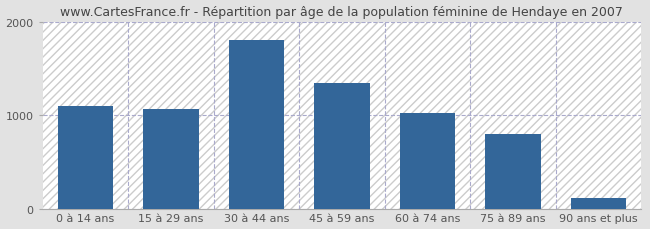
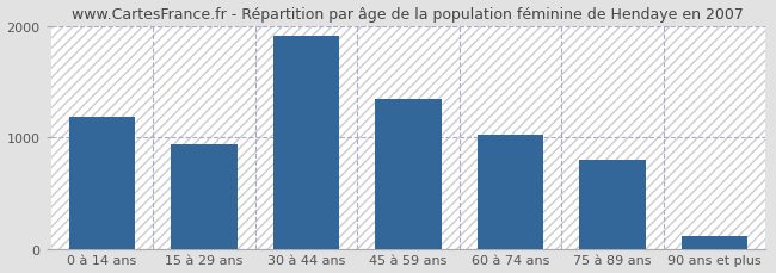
0 à 14 ans: 1100 -> 1180
15 à 29 ans: 1060 -> 940
30 à 44 ans: 1800 -> 1910
